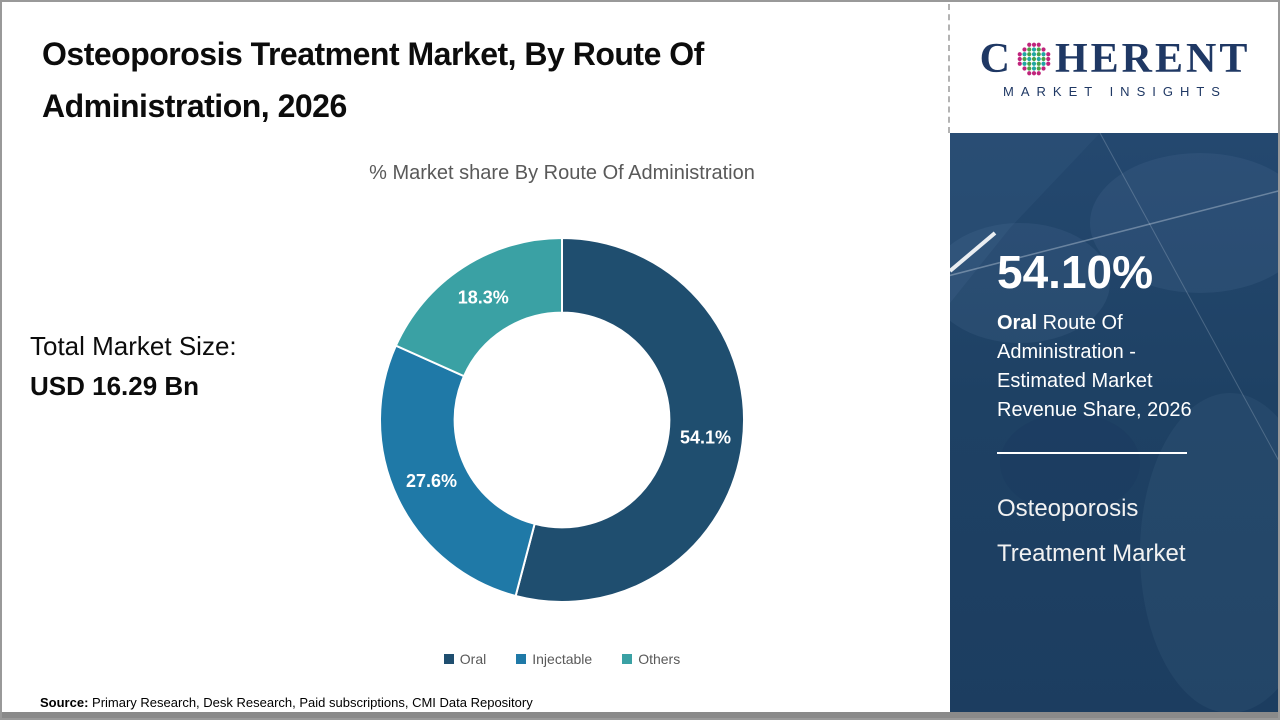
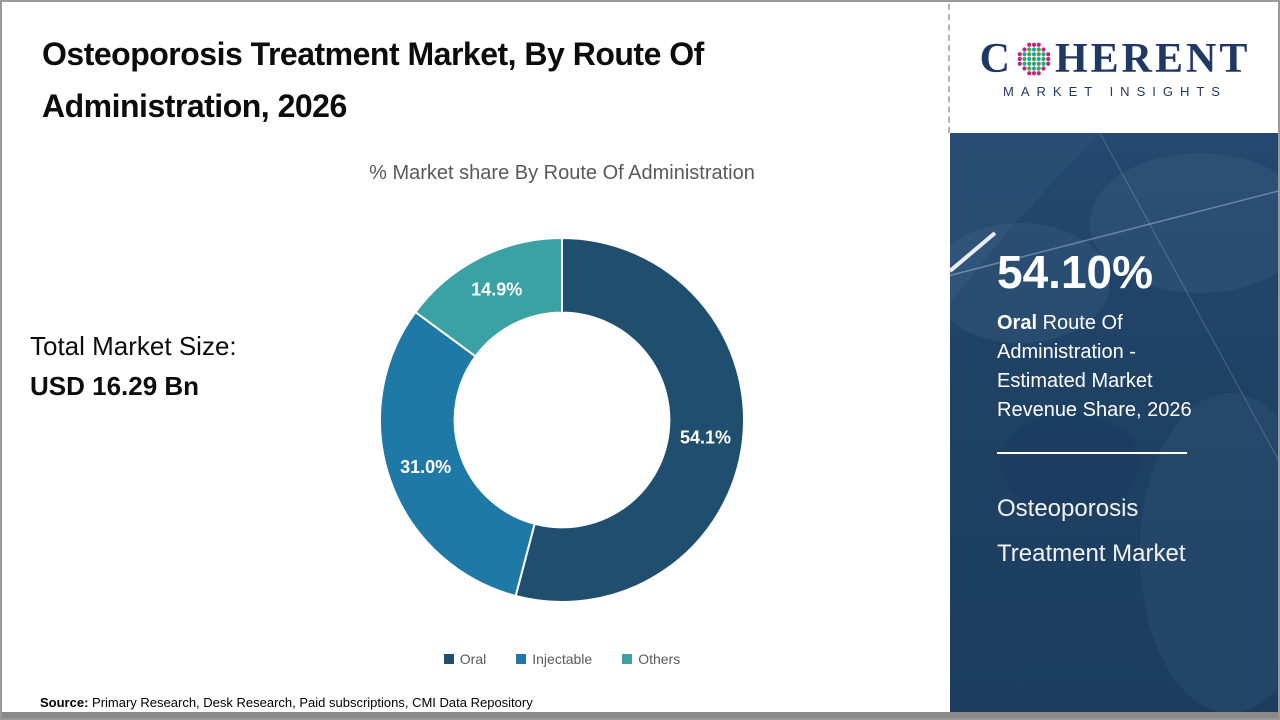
Injectable: 27.6% -> 31.0%
Others: 18.3% -> 14.9%
